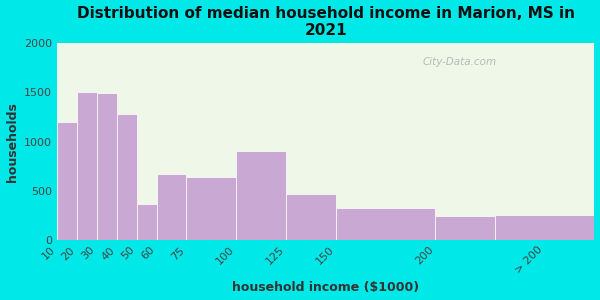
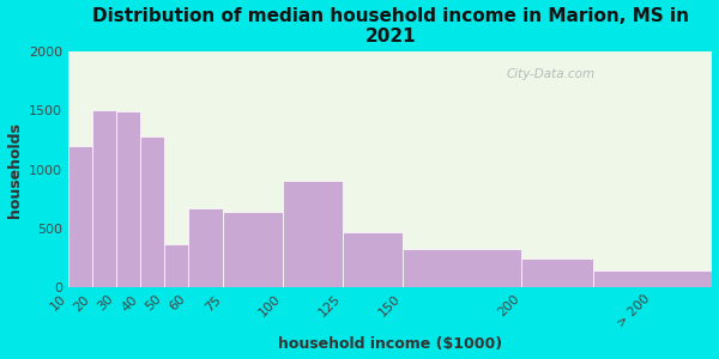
> 200: 250 -> 140
